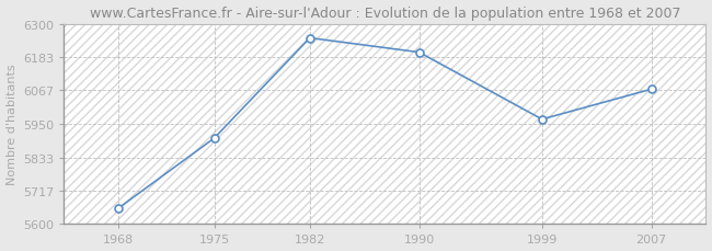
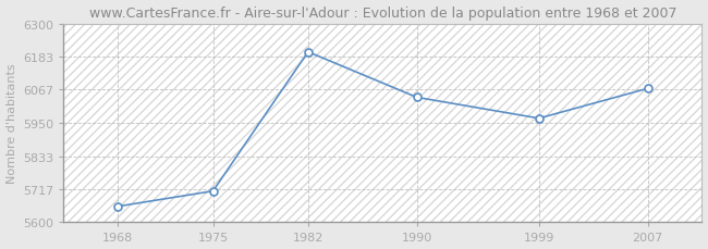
1975: 5900 -> 5710
1982: 6250 -> 6200
1990: 6200 -> 6040
